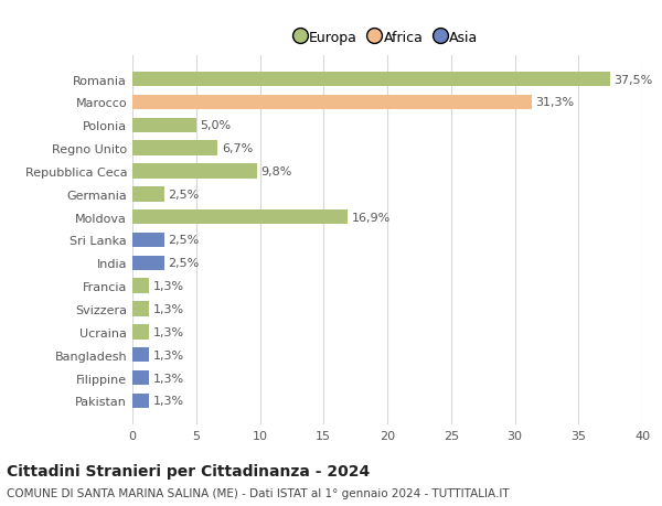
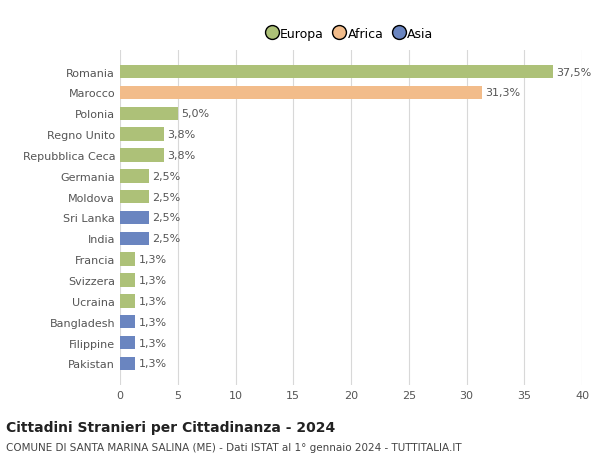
Regno Unito: 6,7% -> 3,8%
Repubblica Ceca: 9,8% -> 3,8%
Moldova: 16,9% -> 2,5%
